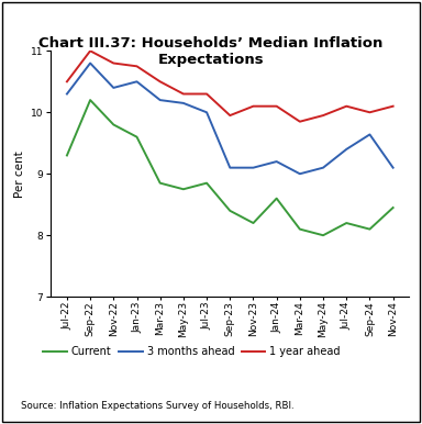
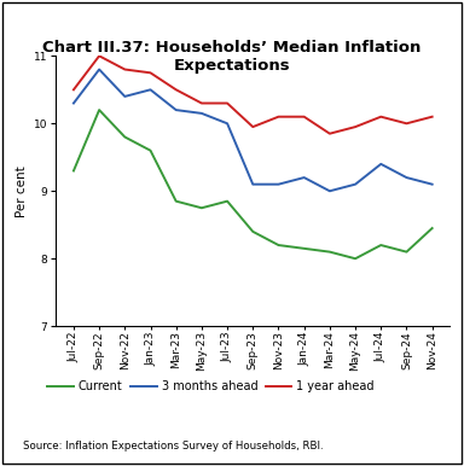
Current/Jan-24: 8.60 -> 8.15
3 months ahead/Sep-24: 9.64 -> 9.20
